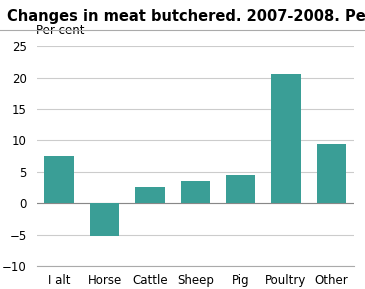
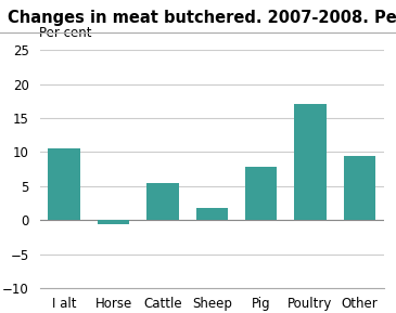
I alt: 7.5 -> 10.6
Horse: -5.2 -> -0.6
Cattle: 2.5 -> 5.4
Sheep: 3.5 -> 1.8
Pig: 4.5 -> 7.8
Poultry: 20.5 -> 17.0
